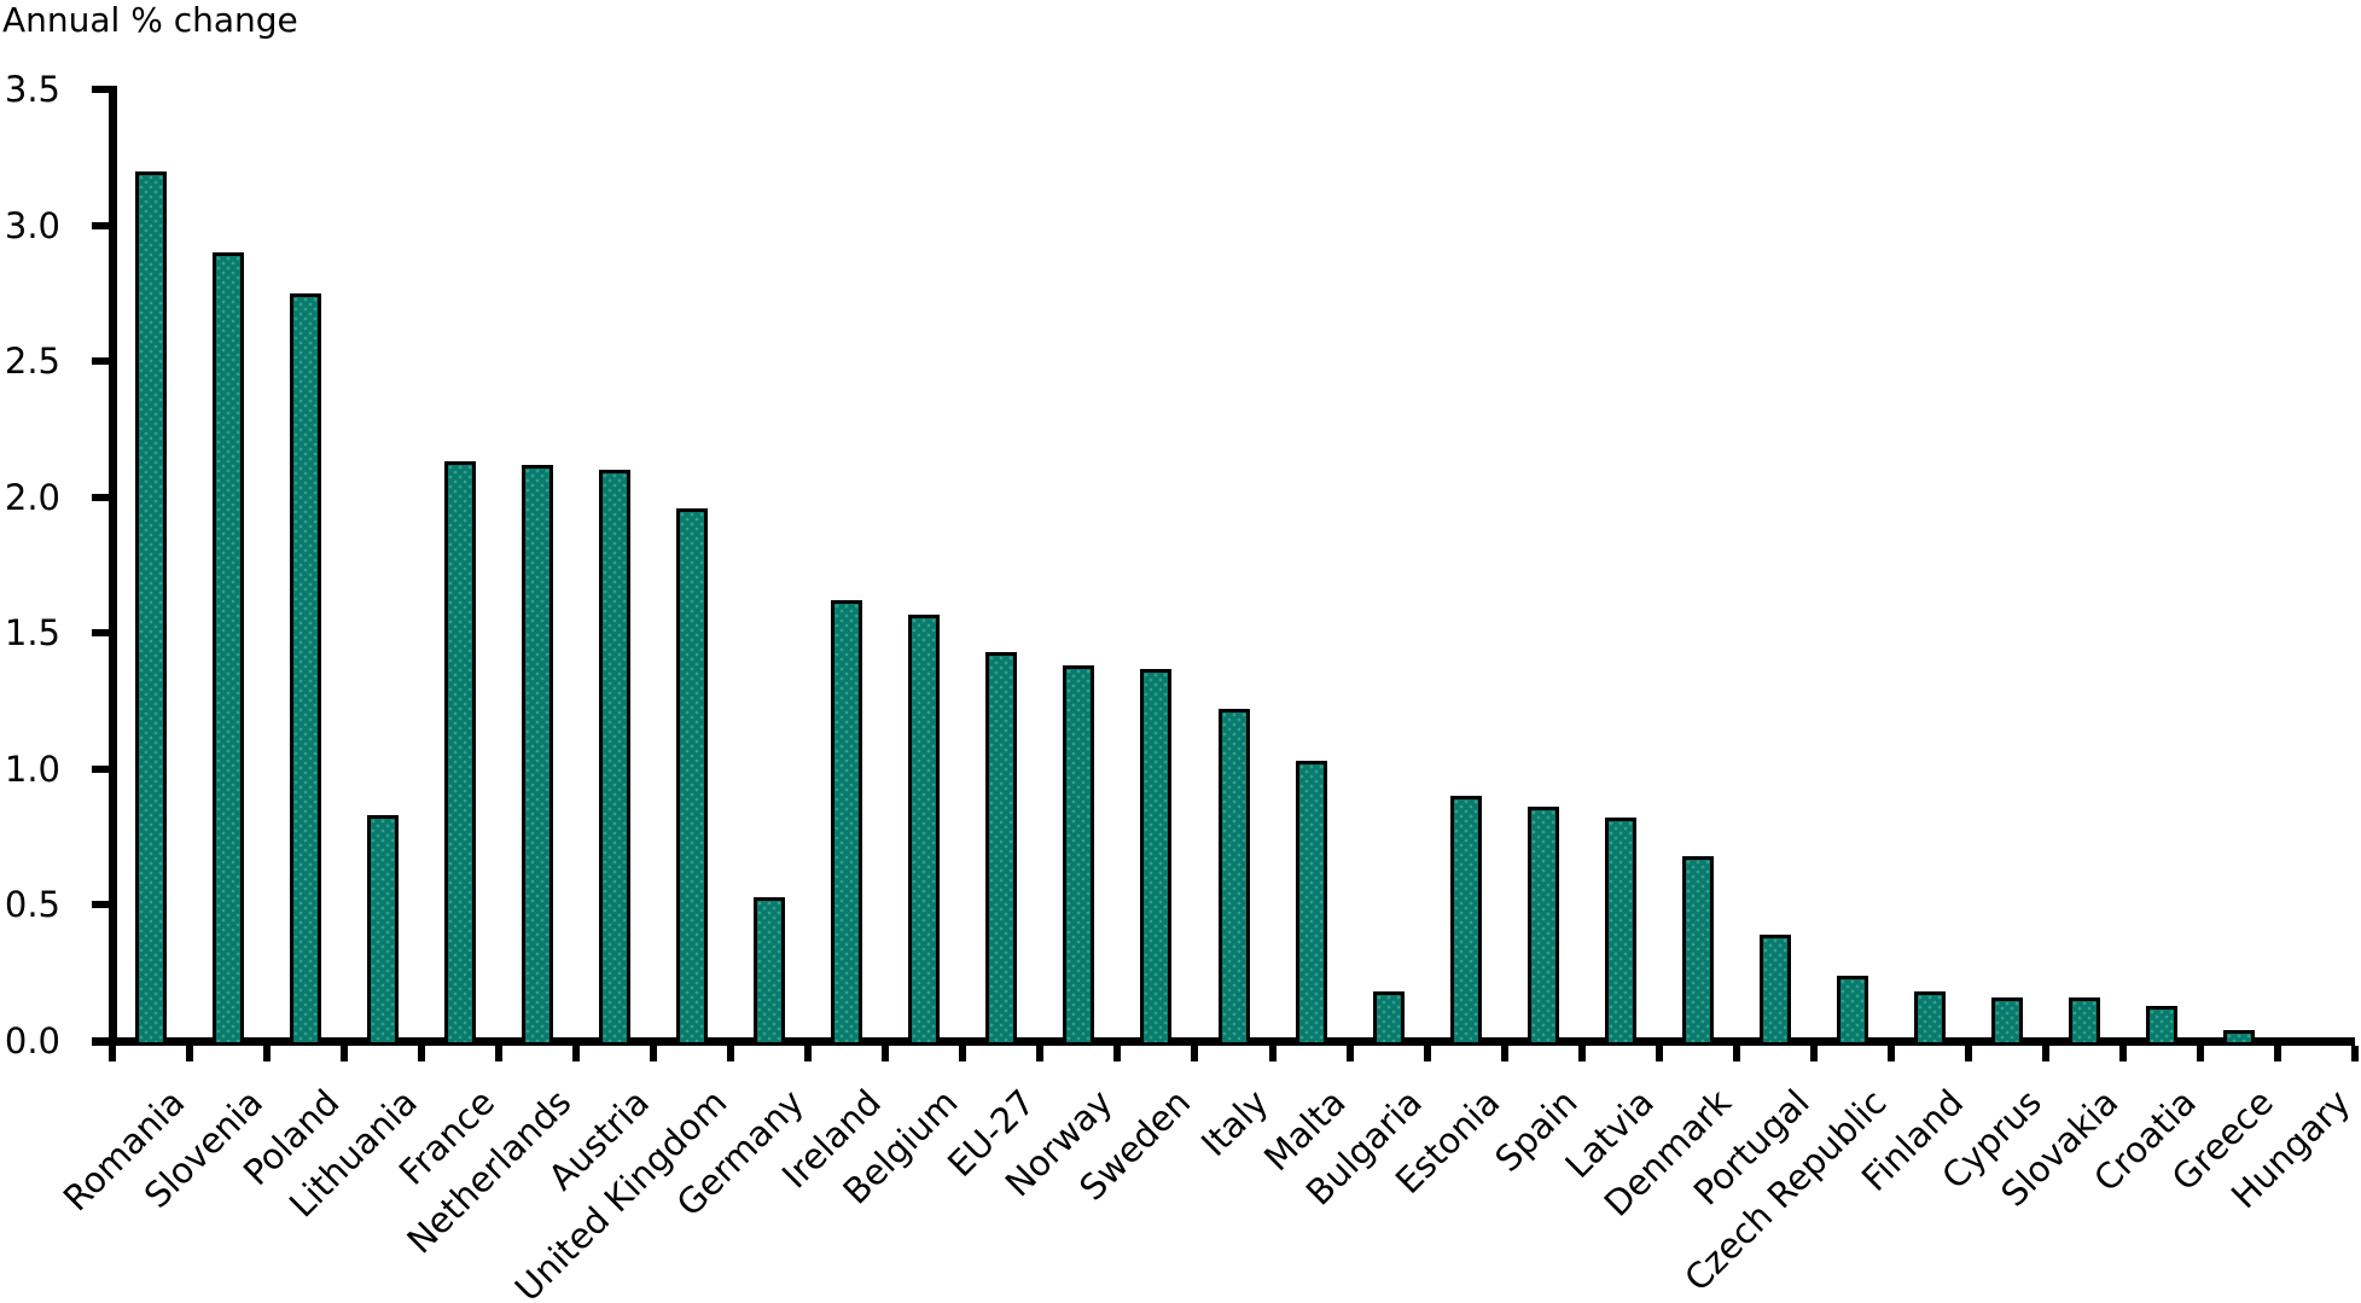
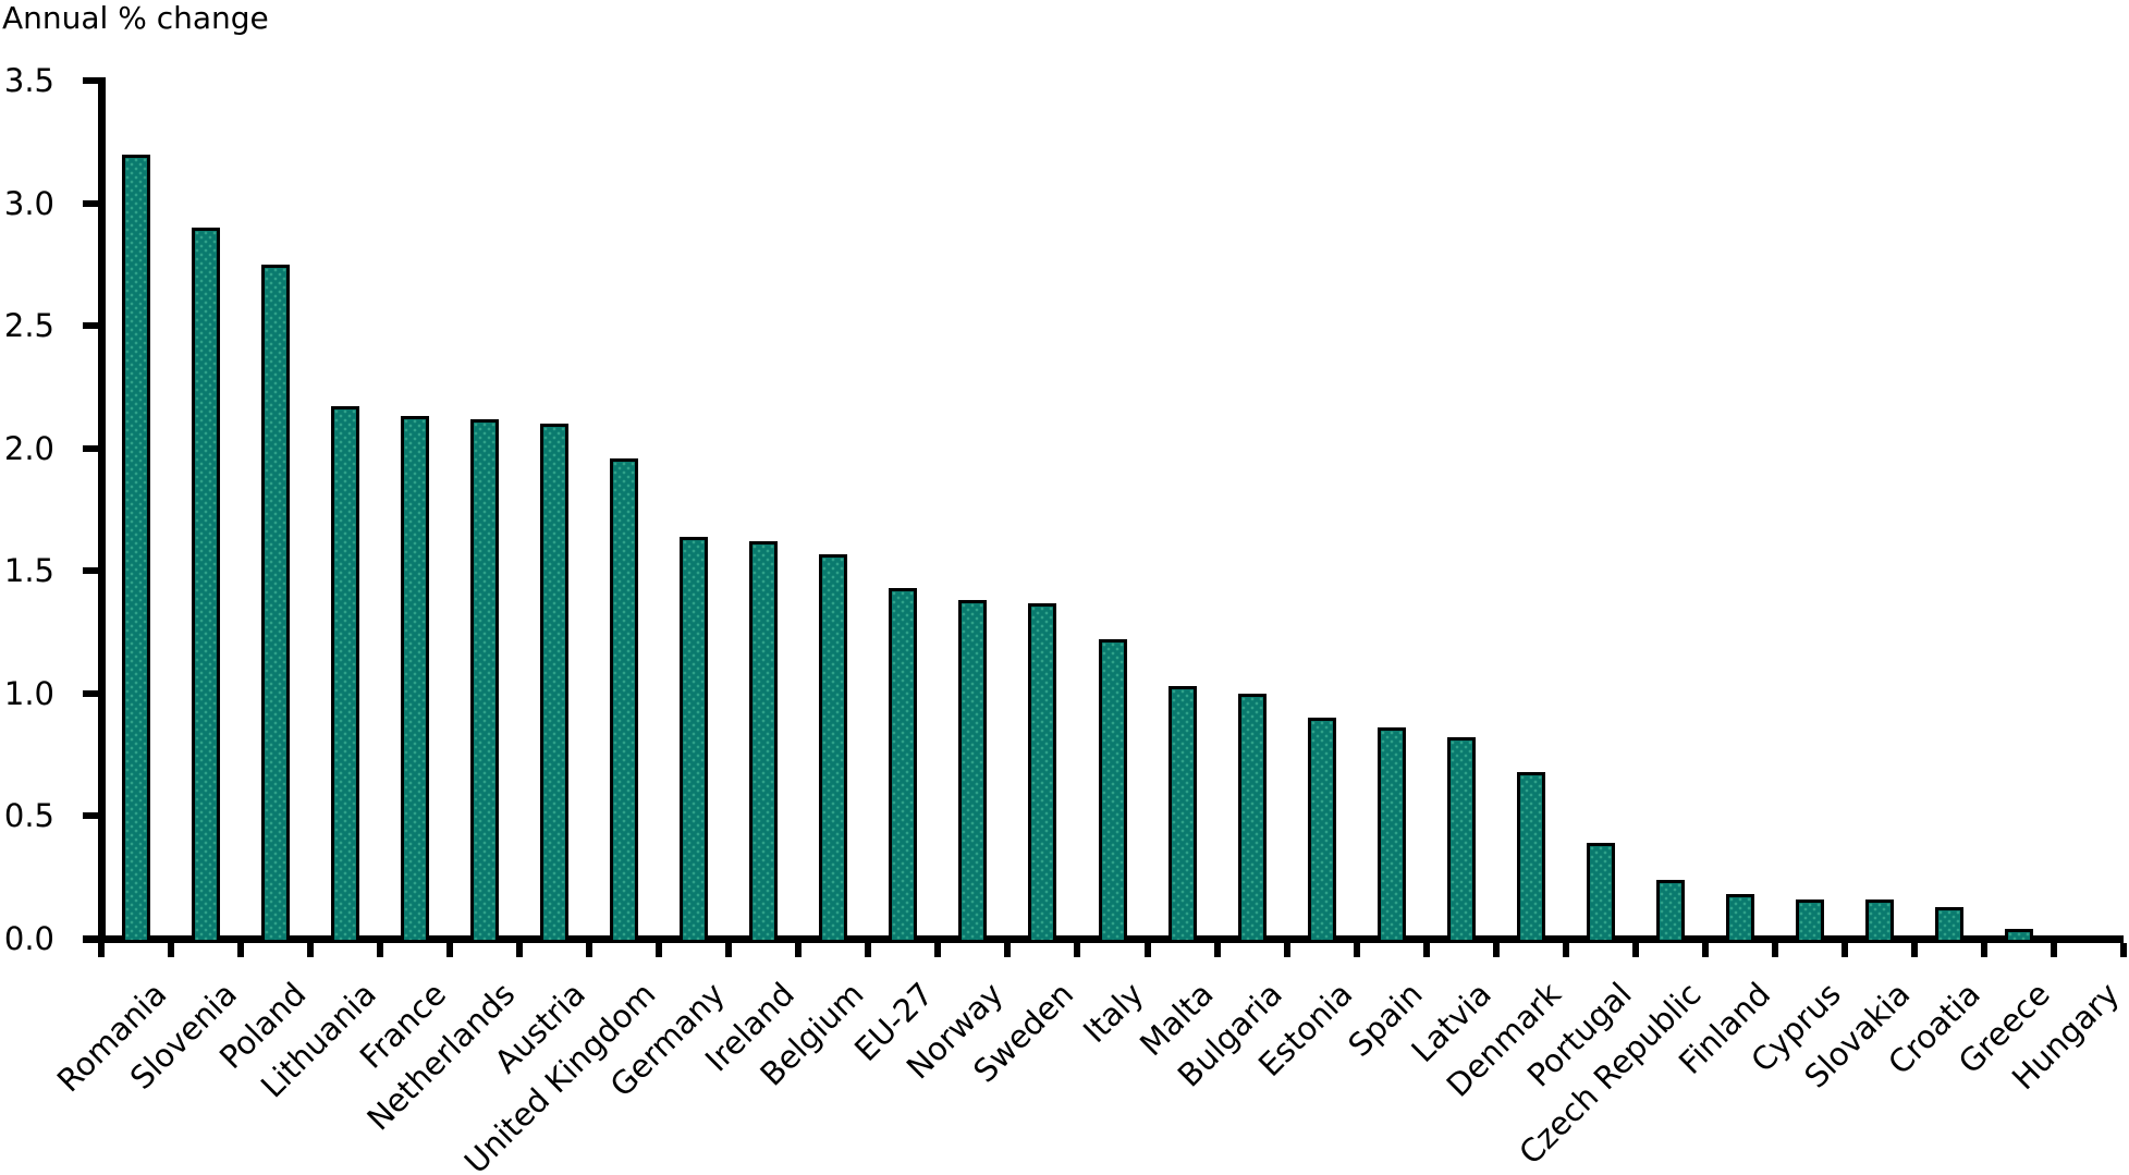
Lithuania: 0.83 -> 2.17
Germany: 0.53 -> 1.64
Bulgaria: 0.18 -> 1.00
